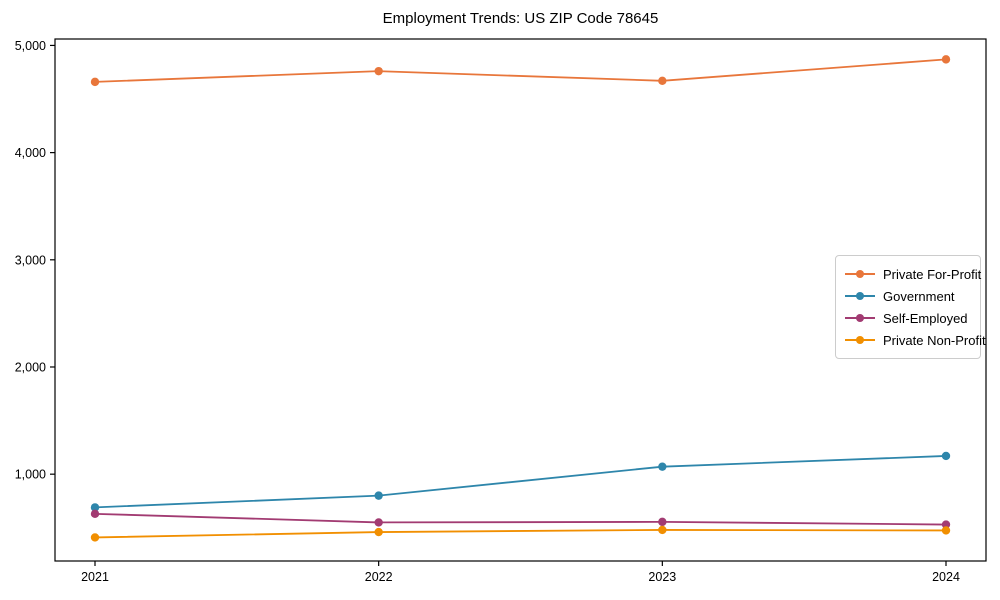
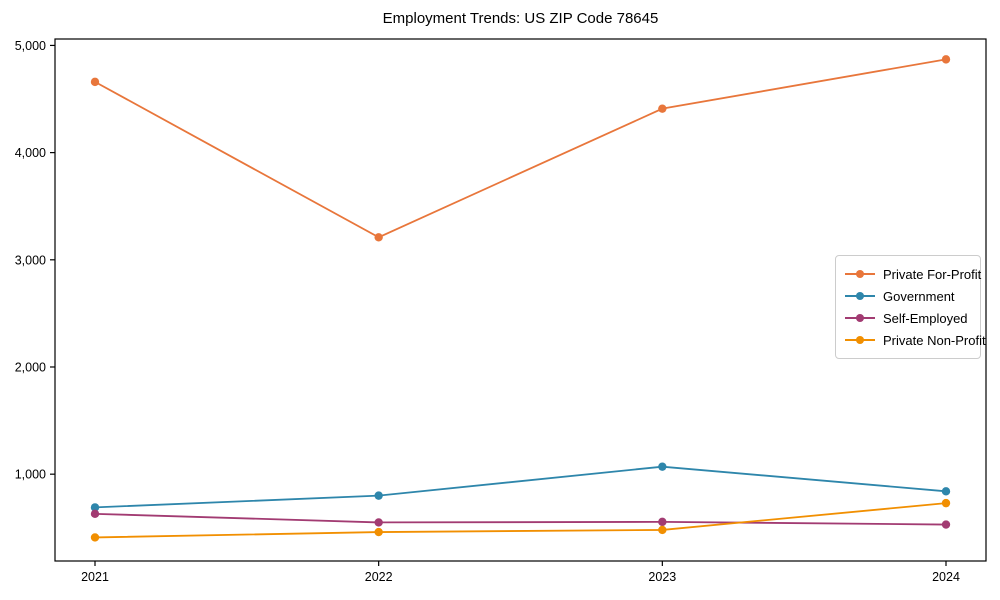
Private For-Profit/2022: 4760 -> 3210
Private For-Profit/2023: 4670 -> 4410
Government/2024: 1170 -> 840
Private Non-Profit/2024: 480 -> 730
